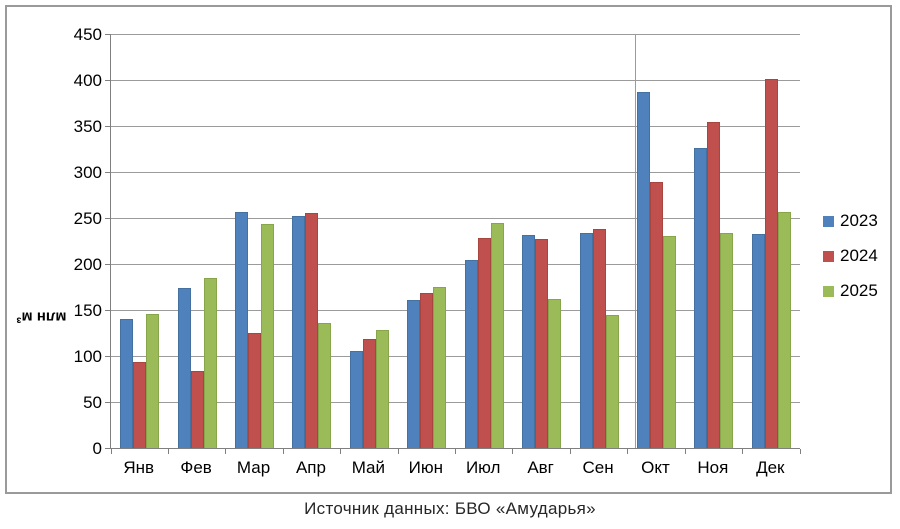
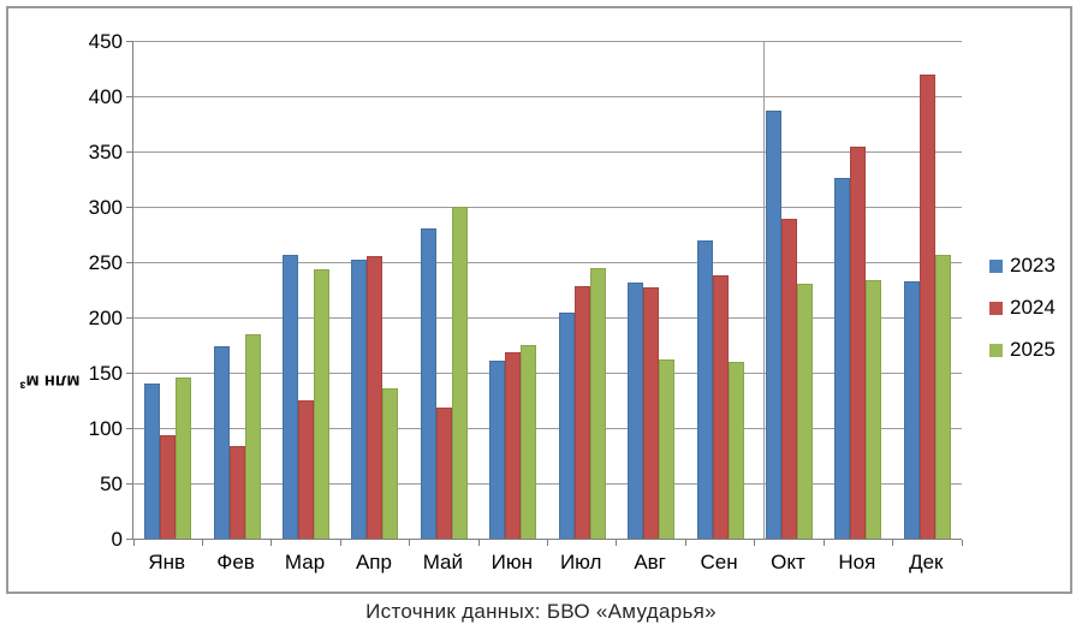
2023/Май: 100 -> 280
2025/Май: 130 -> 300
2023/Сен: 230 -> 270
2025/Сен: 140 -> 160
2024/Дек: 400 -> 420
